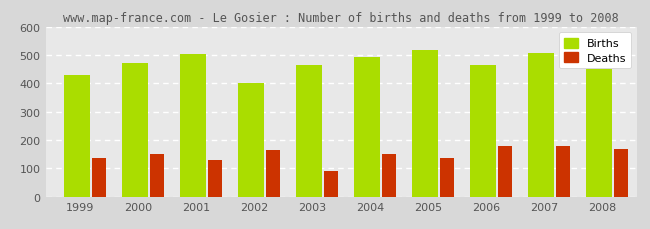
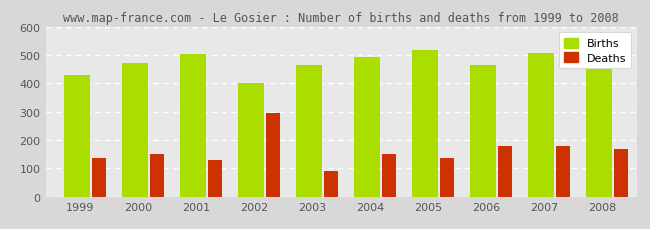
Deaths/2002: 165 -> 295
